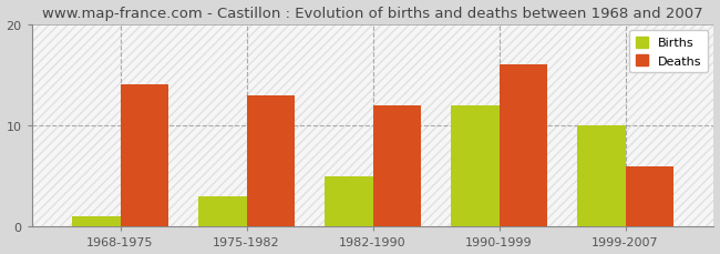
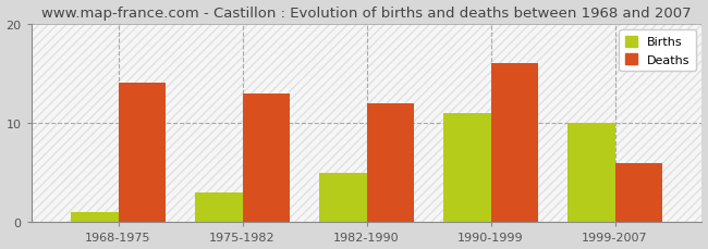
Births/1990-1999: 12 -> 11
